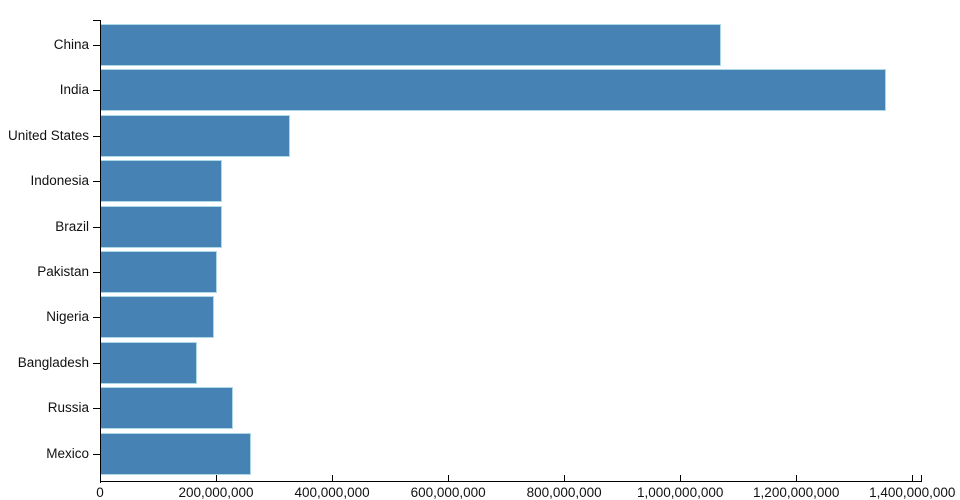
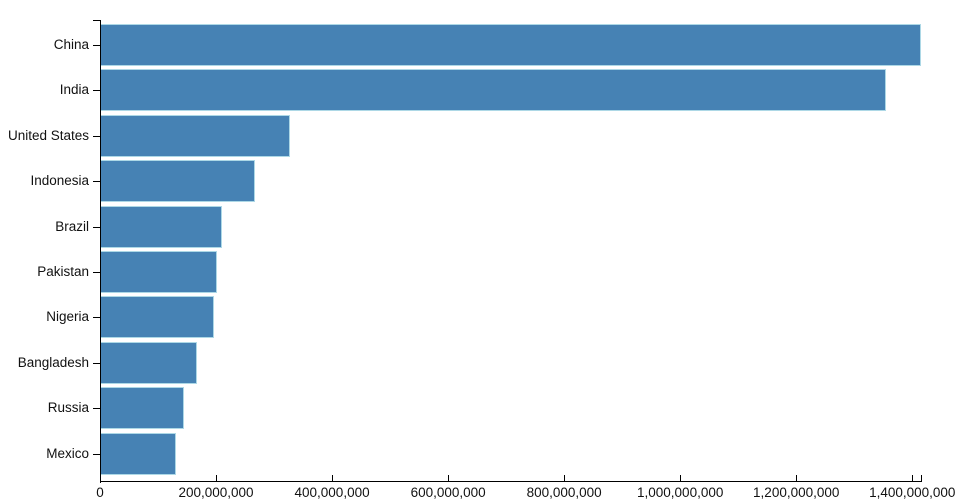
China: 1070000000 -> 1420000000
Indonesia: 210000000 -> 270000000
Russia: 230000000 -> 140000000
Mexico: 260000000 -> 130000000
